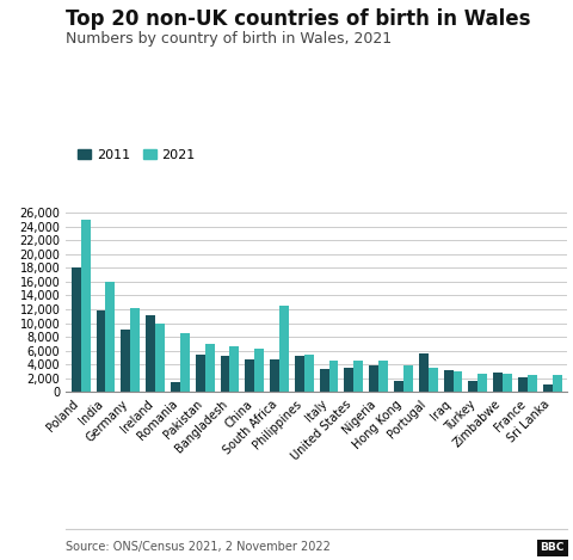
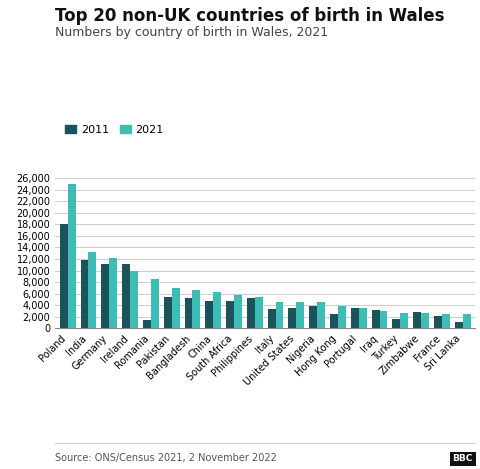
2021/India: 16,000 -> 13,300
2011/Germany: 9,000 -> 11,100
2021/South Africa: 12,600 -> 5,700
2011/Hong Kong: 1,600 -> 2,500
2011/Portugal: 5,600 -> 3,500
